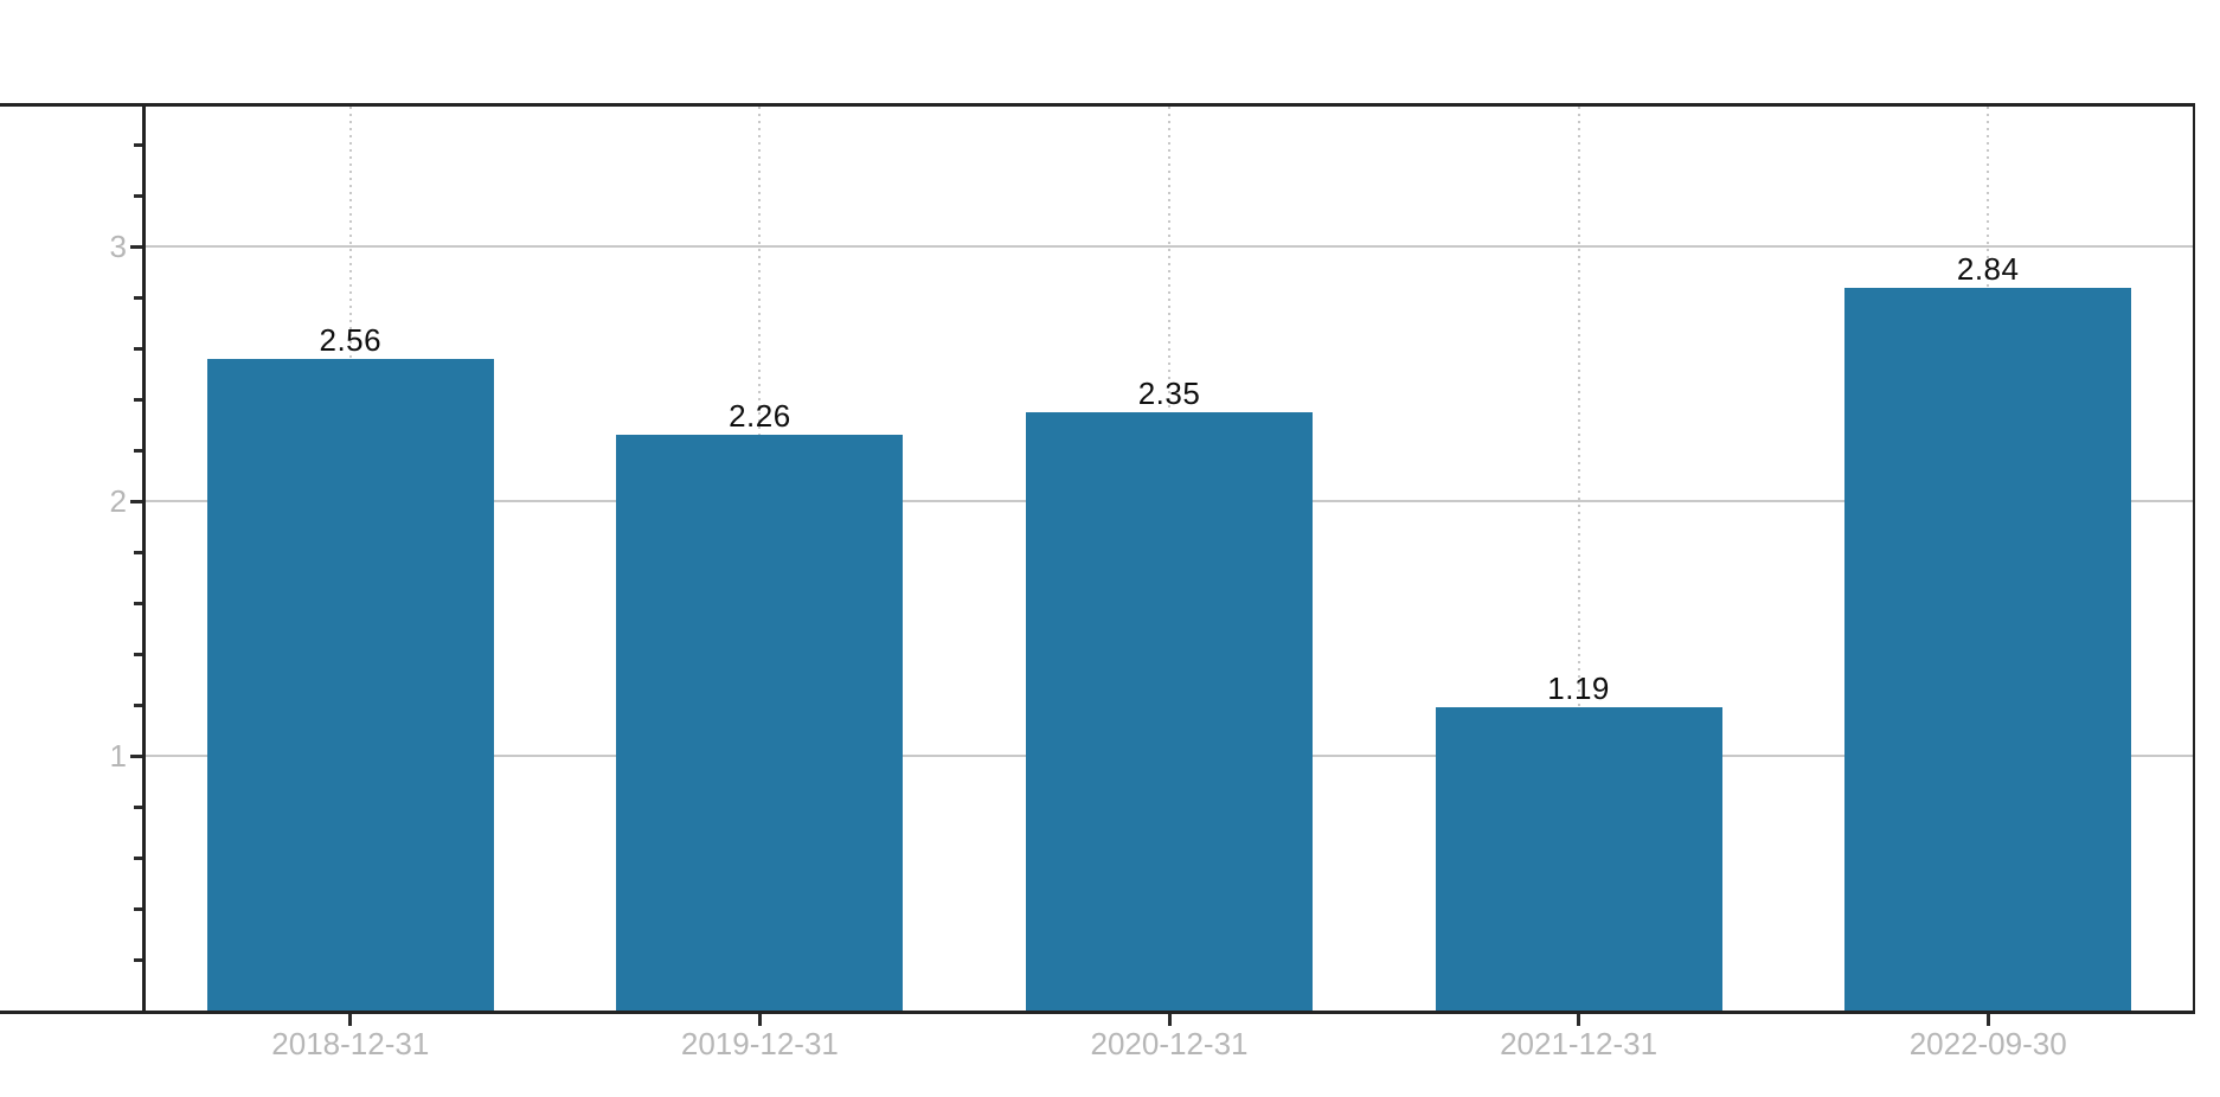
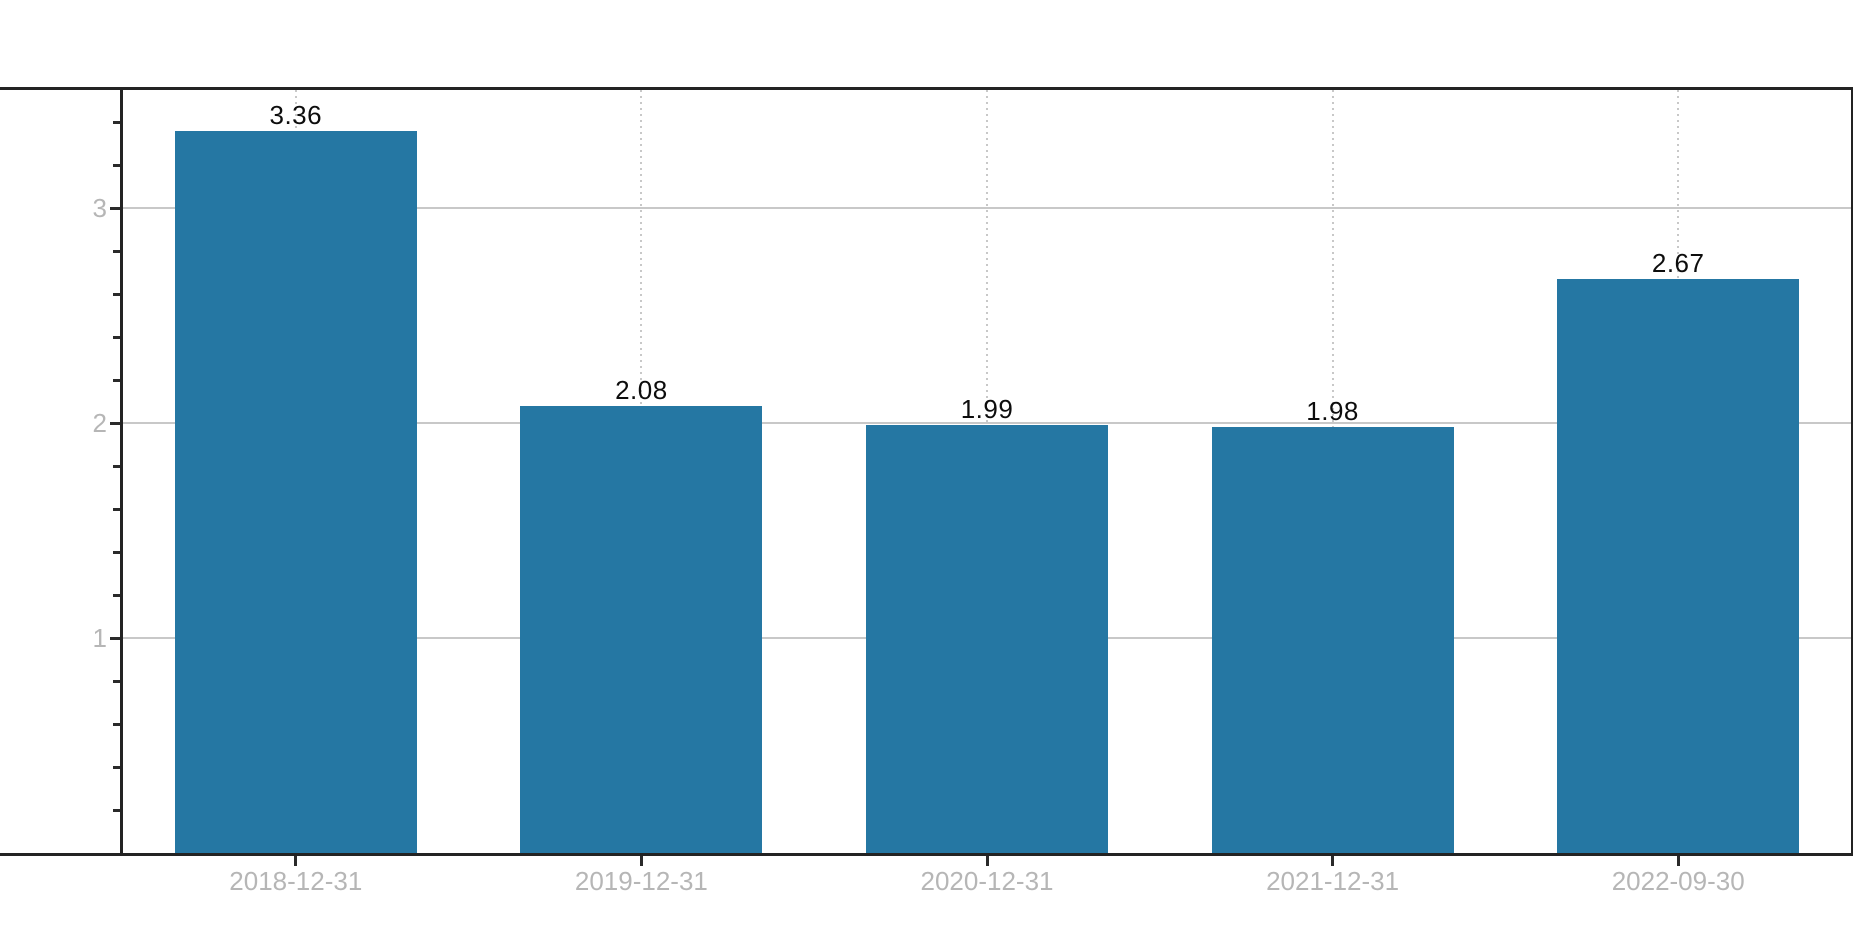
2018-12-31: 2.56 -> 3.36
2019-12-31: 2.26 -> 2.08
2020-12-31: 2.35 -> 1.99
2021-12-31: 1.19 -> 1.98
2022-09-30: 2.84 -> 2.67
